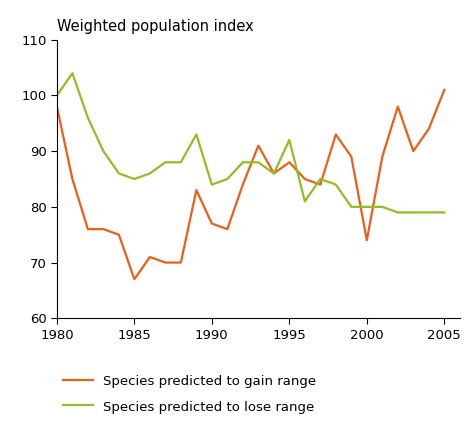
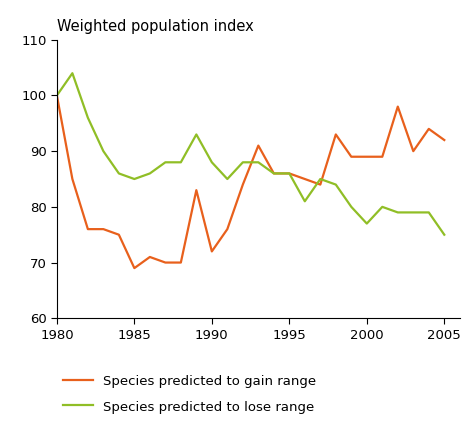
Species predicted to gain range/1980: 98 -> 100
Species predicted to gain range/1985: 67 -> 69
Species predicted to gain range/1990: 77 -> 72
Species predicted to lose range/1990: 84 -> 88
Species predicted to gain range/1995: 88 -> 86
Species predicted to lose range/1995: 92 -> 86
Species predicted to gain range/2000: 74 -> 89
Species predicted to lose range/2000: 80 -> 77
Species predicted to gain range/2005: 101 -> 92
Species predicted to lose range/2005: 79 -> 75
